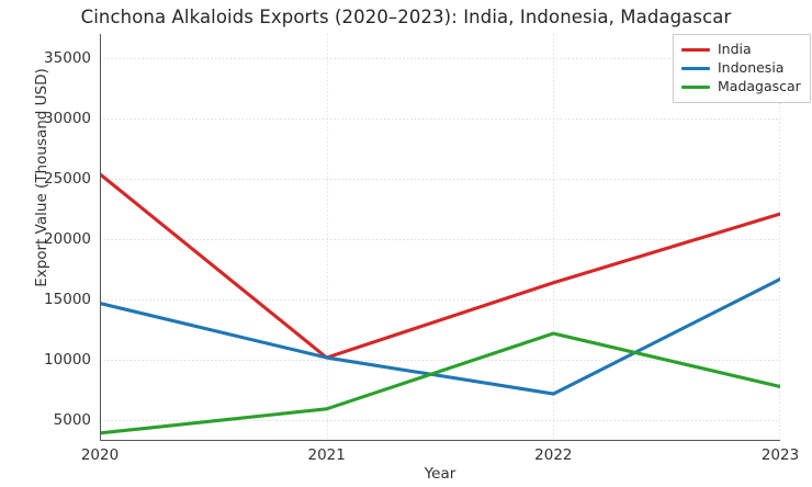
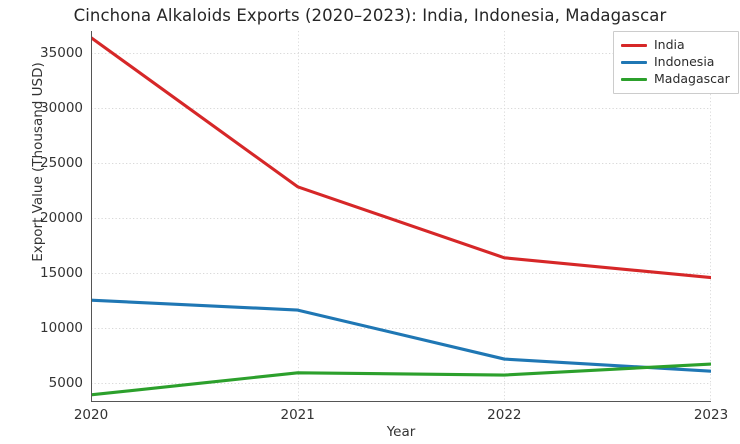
India/2020: 25400 -> 36400
Indonesia/2020: 14700 -> 12600
India/2021: 10200 -> 22800
Indonesia/2021: 10200 -> 11600
Madagascar/2022: 12200 -> 5800
India/2023: 22100 -> 14600
Indonesia/2023: 16700 -> 6100
Madagascar/2023: 7800 -> 6800
